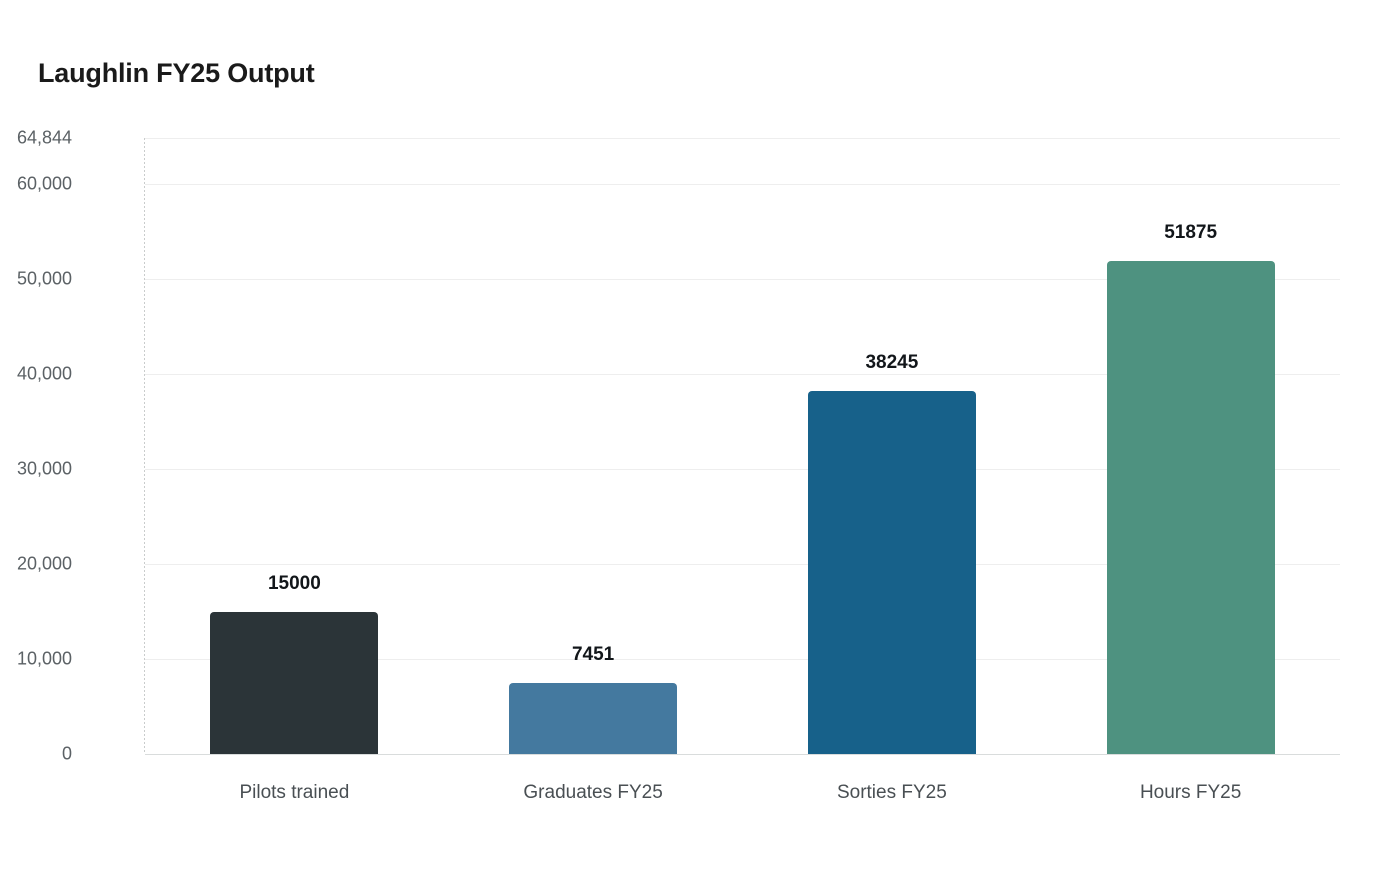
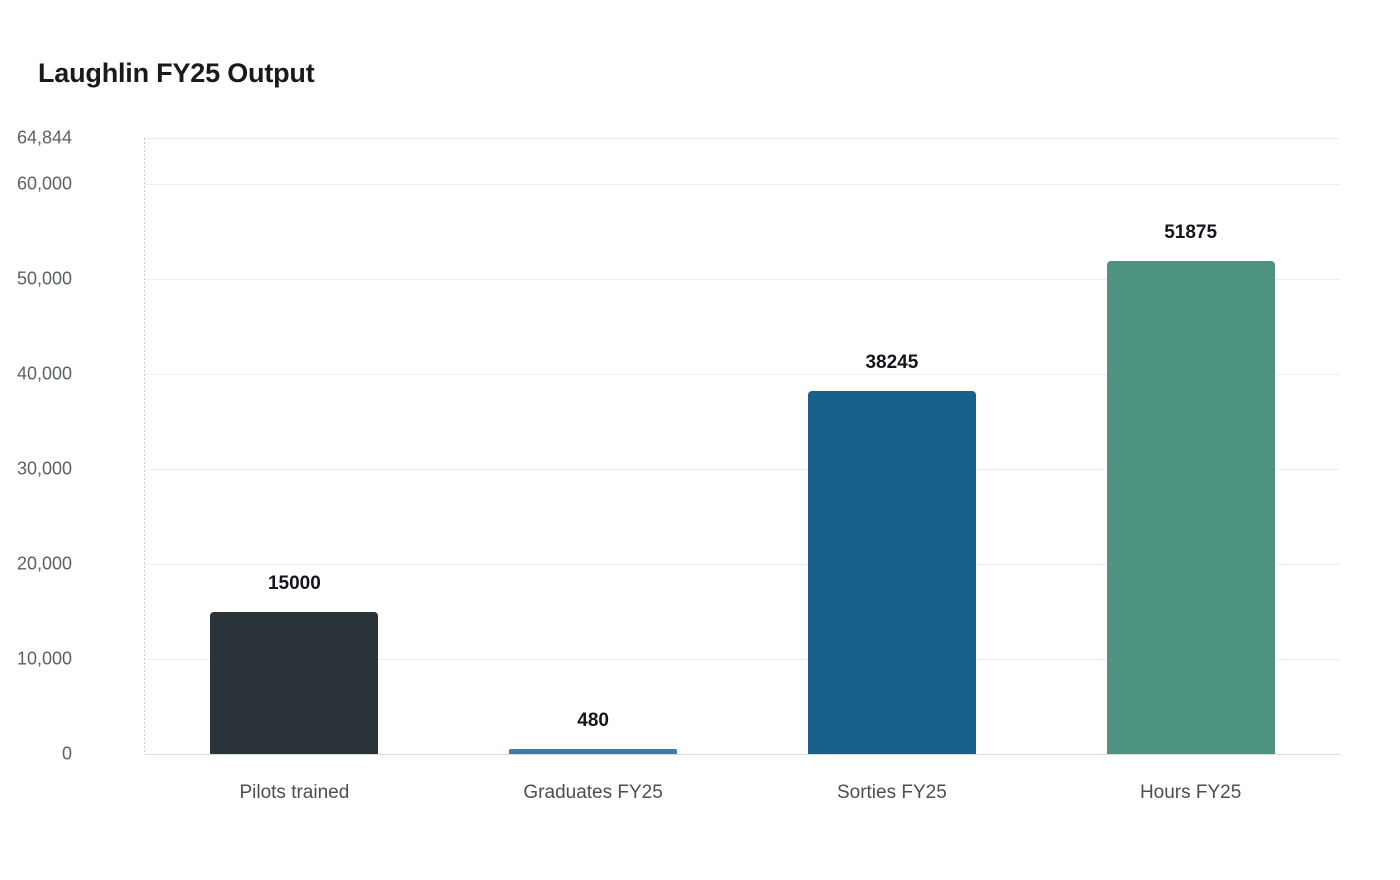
Graduates FY25: 7451 -> 480
